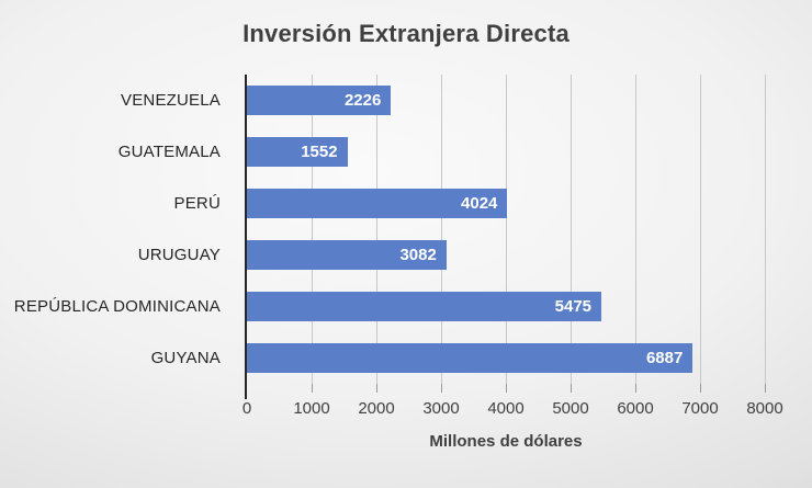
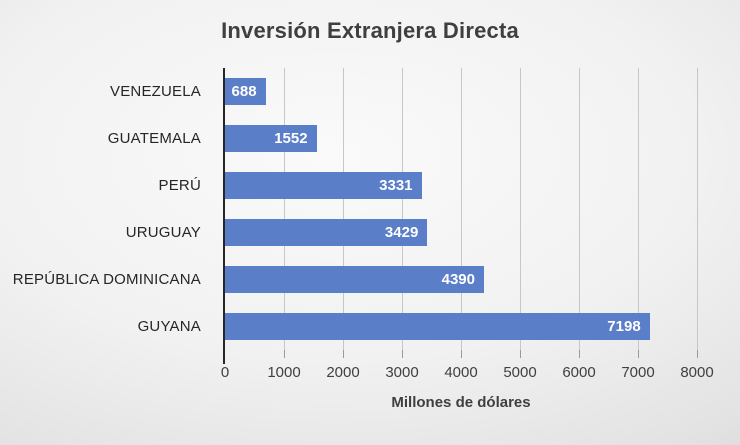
VENEZUELA: 2226 -> 688
PERÚ: 4024 -> 3331
URUGUAY: 3082 -> 3429
REPÚBLICA DOMINICANA: 5475 -> 4390
GUYANA: 6887 -> 7198
